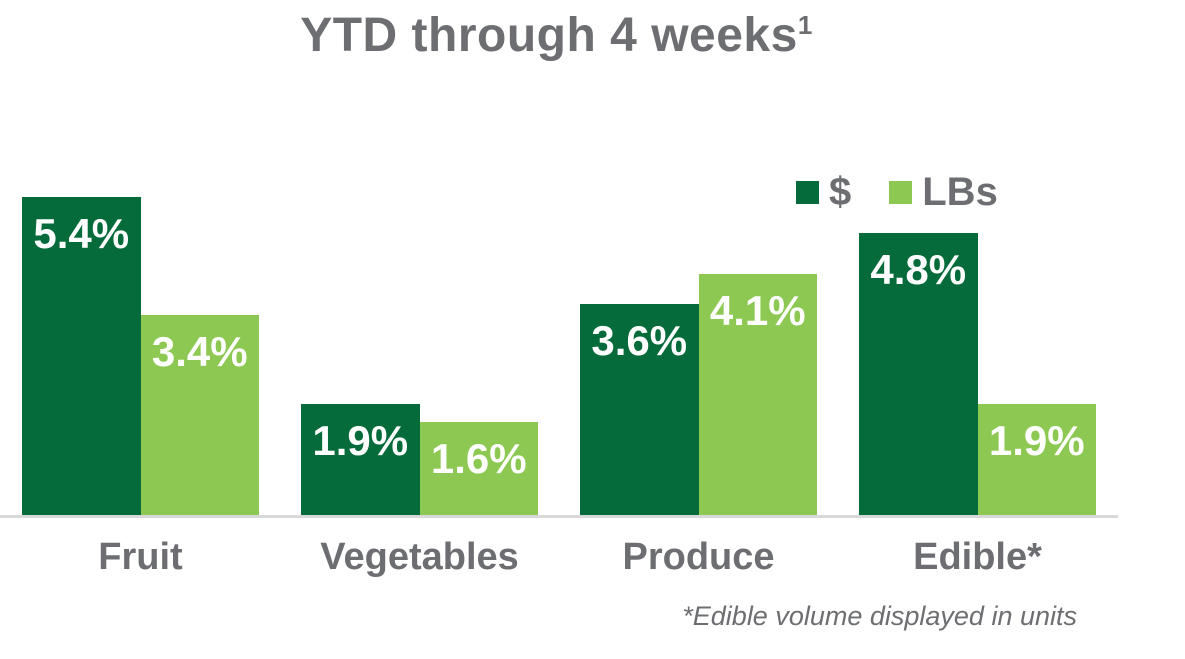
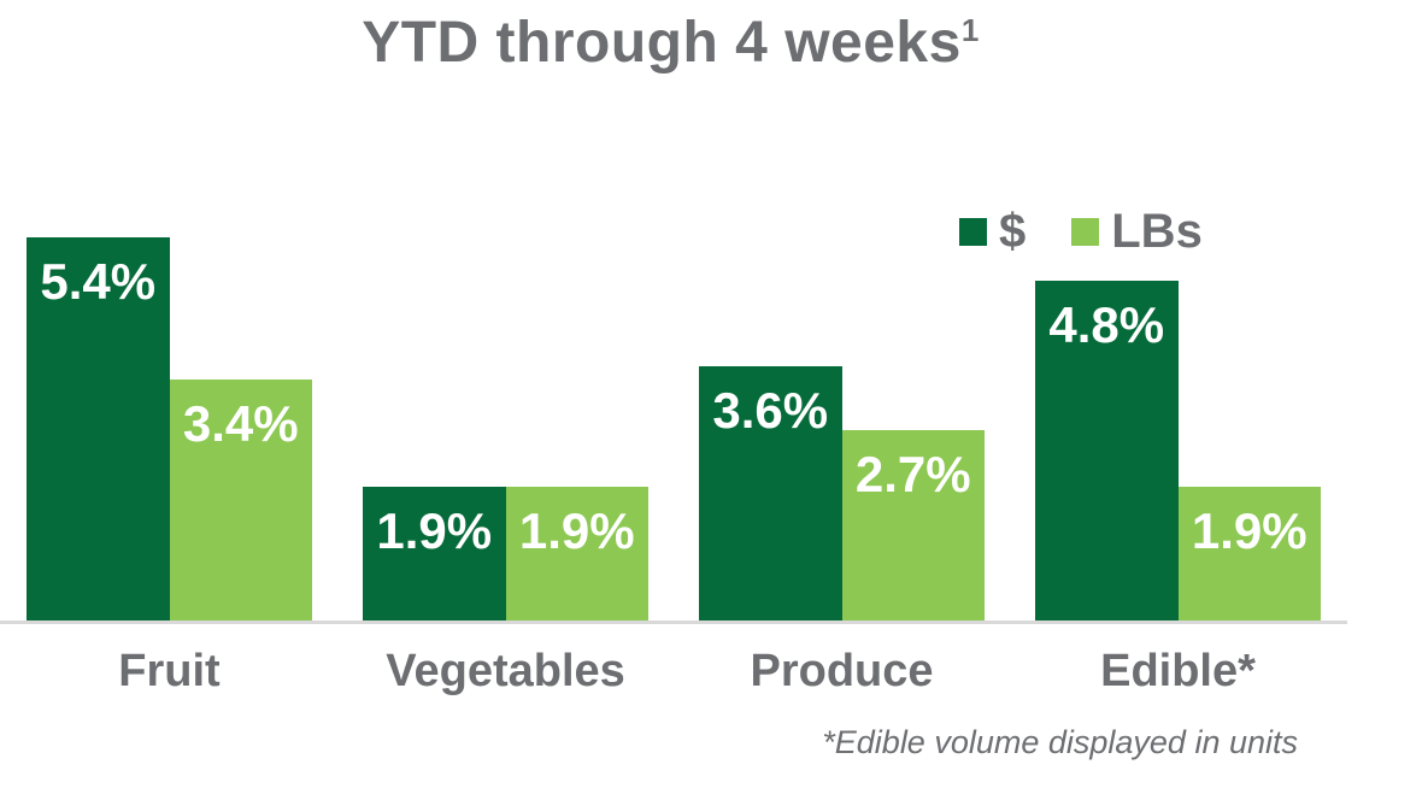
LBs/Vegetables: 1.6% -> 1.9%
LBs/Produce: 4.1% -> 2.7%
